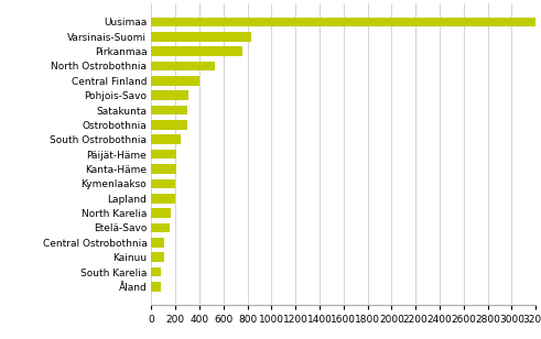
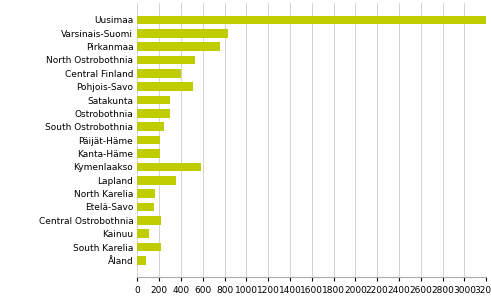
Pohjois-Savo: 310 -> 510
Kymenlaakso: 200 -> 580
Lapland: 200 -> 350
Central Ostrobothnia: 110 -> 220
South Karelia: 80 -> 220
